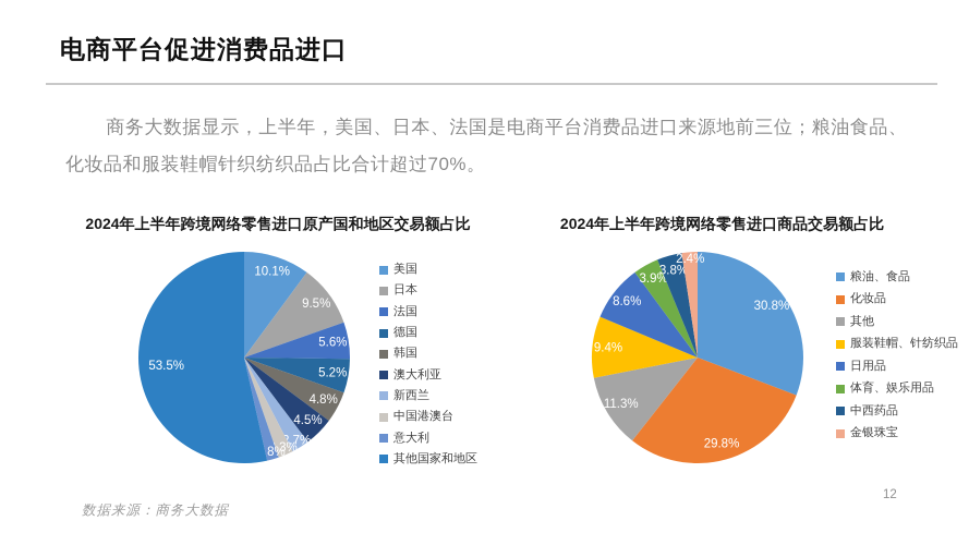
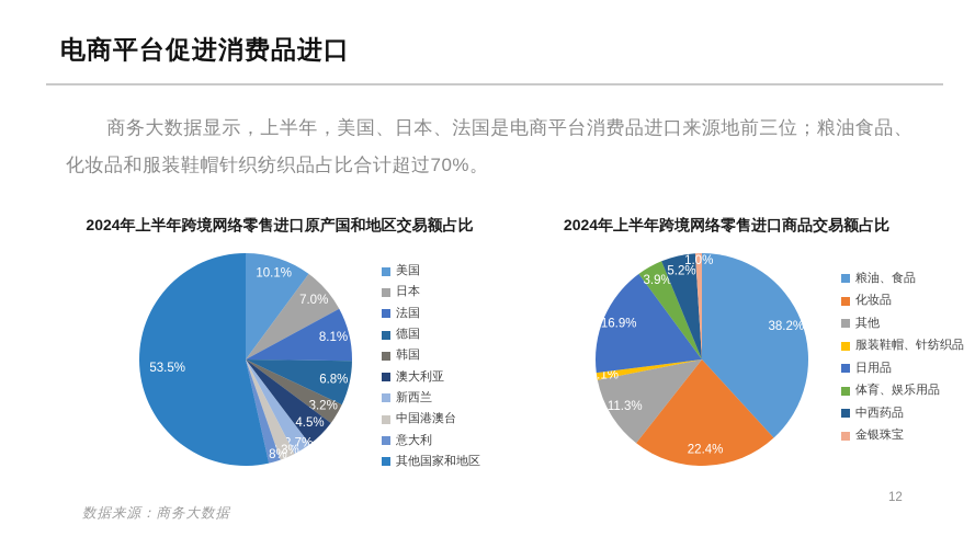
2024年上半年跨境网络零售进口原产国和地区交易额占比/日本: 9.5% -> 7.0%
2024年上半年跨境网络零售进口原产国和地区交易额占比/法国: 5.6% -> 8.1%
2024年上半年跨境网络零售进口原产国和地区交易额占比/德国: 5.2% -> 6.8%
2024年上半年跨境网络零售进口原产国和地区交易额占比/韩国: 4.8% -> 3.2%
2024年上半年跨境网络零售进口商品交易额占比/粮油、食品: 30.8% -> 38.2%
2024年上半年跨境网络零售进口商品交易额占比/化妆品: 29.8% -> 22.4%
2024年上半年跨境网络零售进口商品交易额占比/服装鞋帽、针纺织品: 9.4% -> 1.1%
2024年上半年跨境网络零售进口商品交易额占比/日用品: 8.6% -> 16.9%
2024年上半年跨境网络零售进口商品交易额占比/中西药品: 3.8% -> 5.2%
2024年上半年跨境网络零售进口商品交易额占比/金银珠宝: 2.4% -> 1.0%
